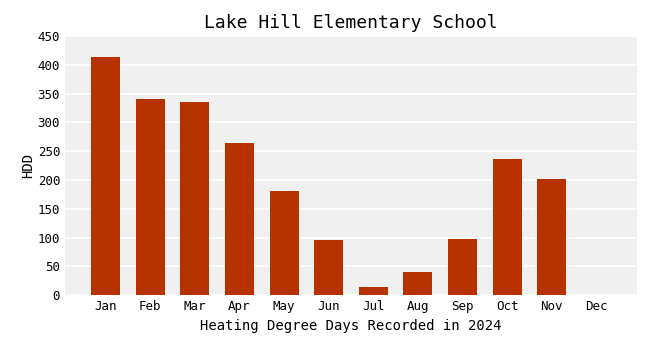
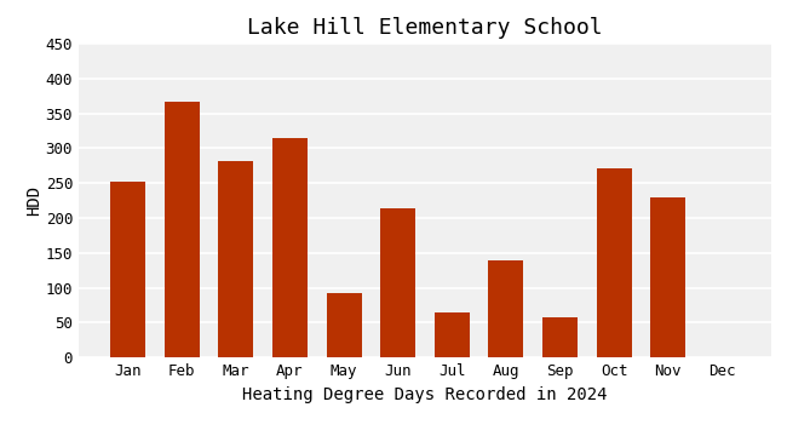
Jan: 414 -> 252
Feb: 341 -> 366
Mar: 335 -> 282
Apr: 264 -> 314
May: 181 -> 92
Jun: 96 -> 214
Jul: 14 -> 64
Aug: 41 -> 140
Sep: 98 -> 58
Oct: 237 -> 272
Nov: 201 -> 230
